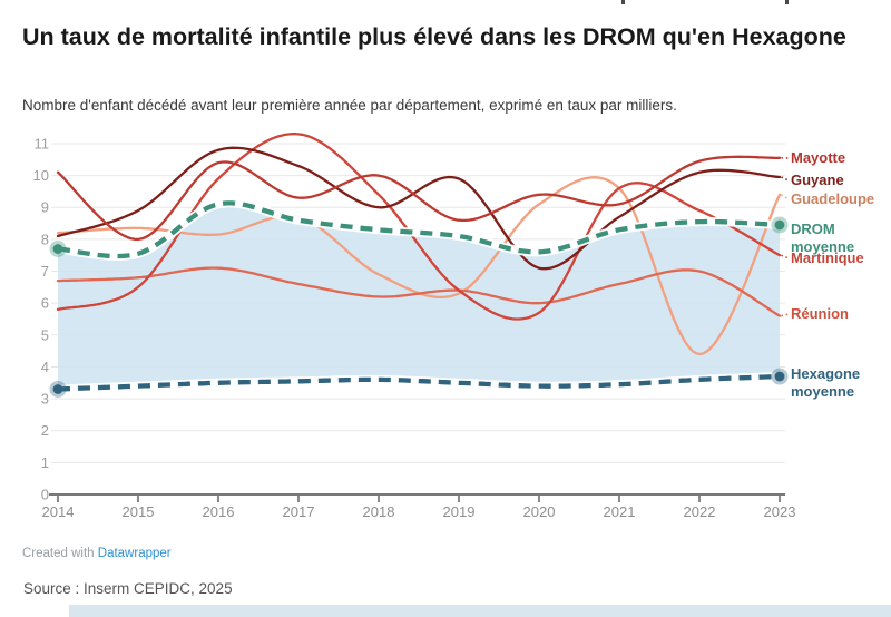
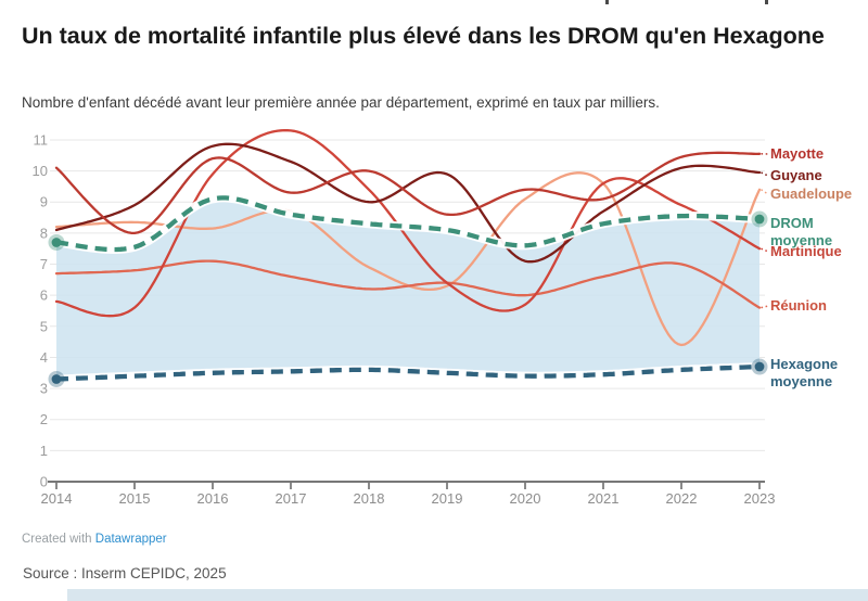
Martinique/2015: 6.5 -> 5.6
